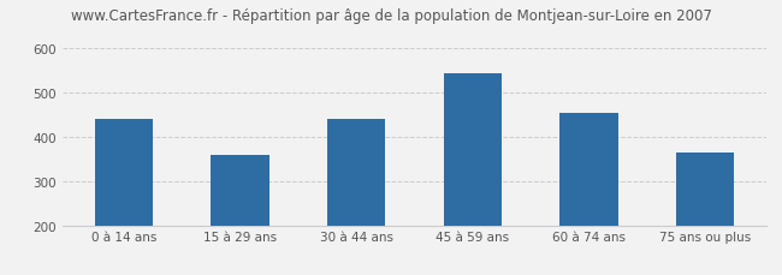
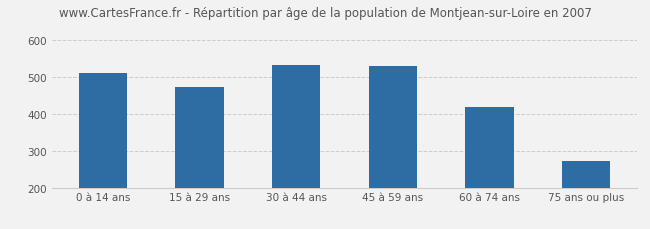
0 à 14 ans: 440 -> 511
15 à 29 ans: 360 -> 473
30 à 44 ans: 440 -> 533
45 à 59 ans: 545 -> 531
60 à 74 ans: 455 -> 420
75 ans ou plus: 365 -> 272
